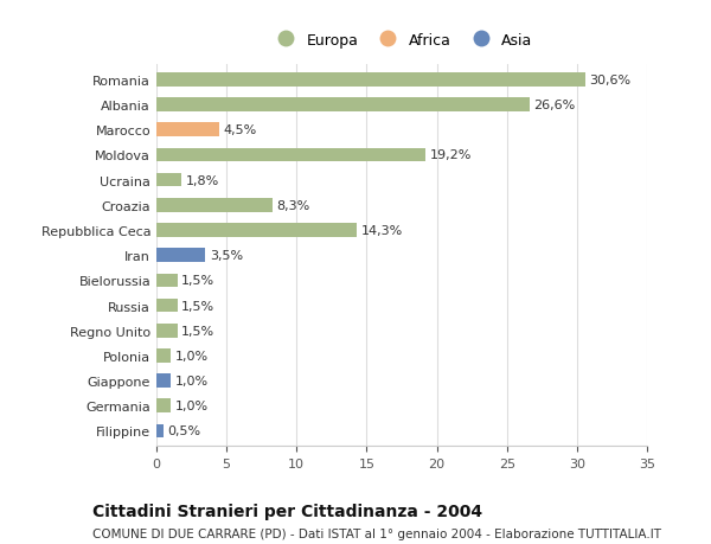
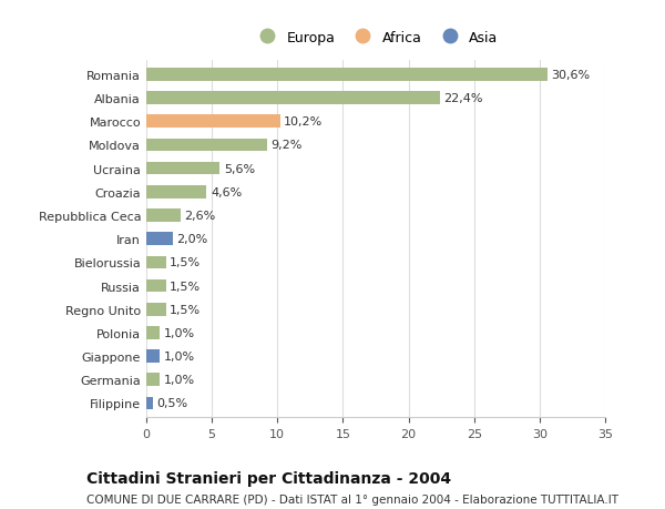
Albania: 26,6% -> 22,4%
Marocco: 4,5% -> 10,2%
Moldova: 19,2% -> 9,2%
Ucraina: 1,8% -> 5,6%
Croazia: 8,3% -> 4,6%
Repubblica Ceca: 14,3% -> 2,6%
Iran: 3,5% -> 2,0%
